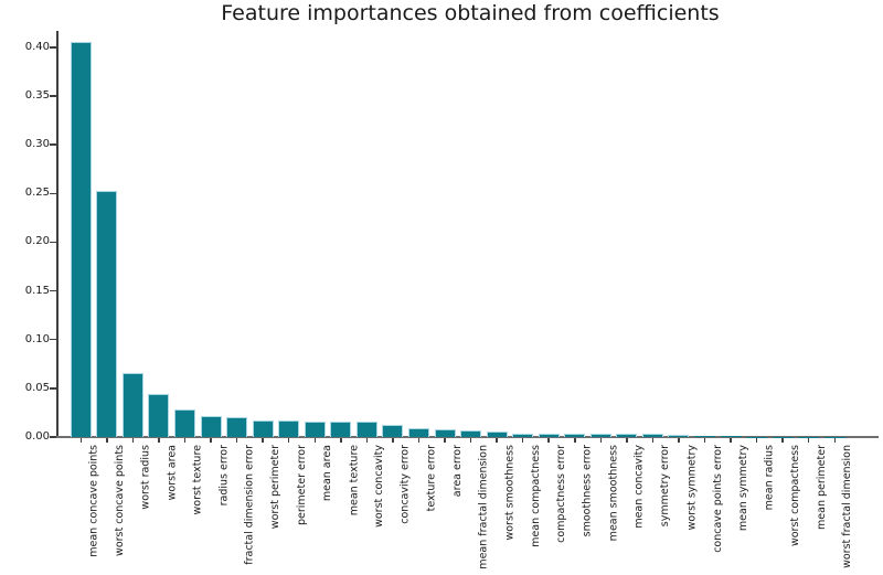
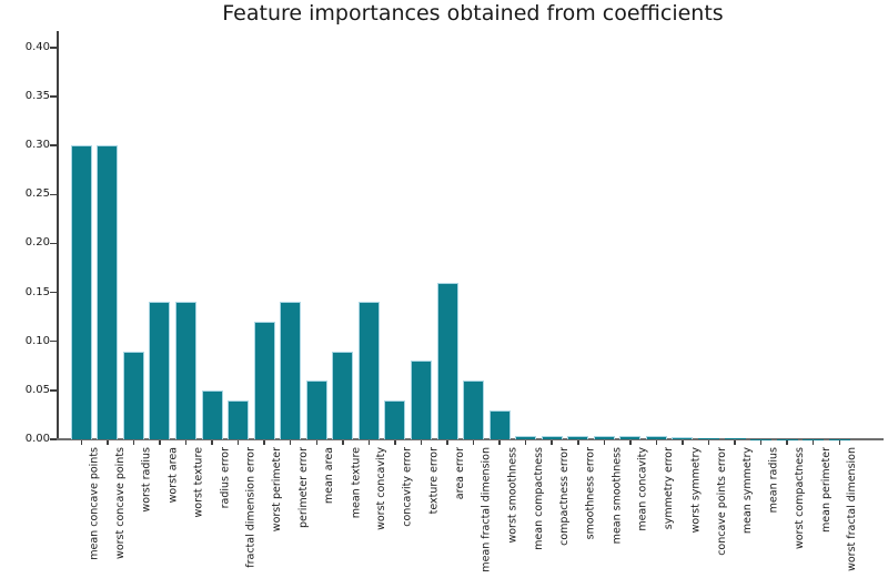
mean concave points: 0.41 -> 0.30
worst concave points: 0.25 -> 0.30
worst radius: 0.07 -> 0.09
worst area: 0.04 -> 0.14
worst texture: 0.03 -> 0.14
radius error: 0.02 -> 0.05
fractal dimension error: 0.02 -> 0.04
worst perimeter: 0.02 -> 0.12
perimeter error: 0.02 -> 0.14
mean area: 0.02 -> 0.06
mean texture: 0.02 -> 0.09
worst concavity: 0.02 -> 0.14
concavity error: 0.01 -> 0.04
texture error: 0.01 -> 0.08
area error: 0.01 -> 0.16
mean fractal dimension: 0.01 -> 0.06
worst smoothness: 0.01 -> 0.03
